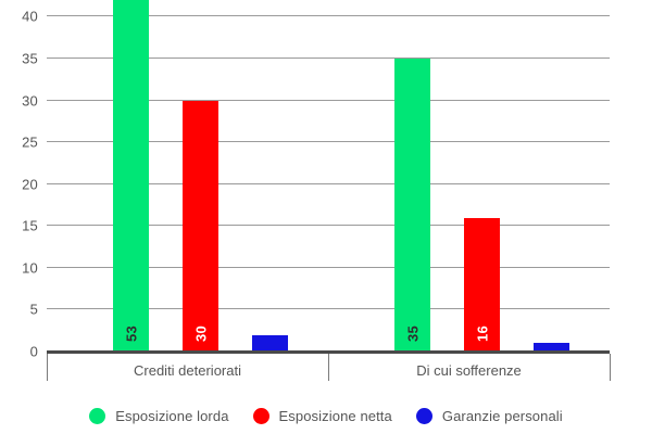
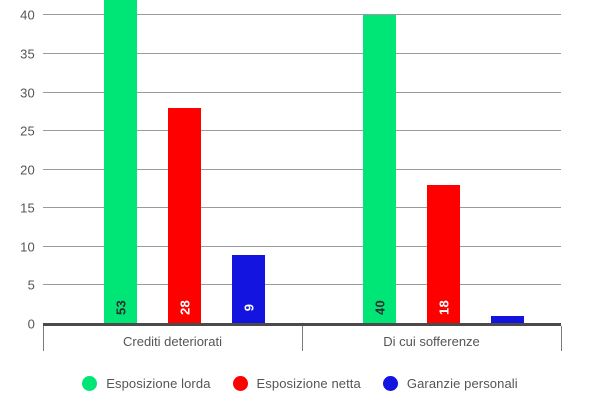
Esposizione netta/Crediti deteriorati: 30 -> 28
Garanzie personali/Crediti deteriorati: 2 -> 9
Esposizione lorda/Di cui sofferenze: 35 -> 40
Esposizione netta/Di cui sofferenze: 16 -> 18
